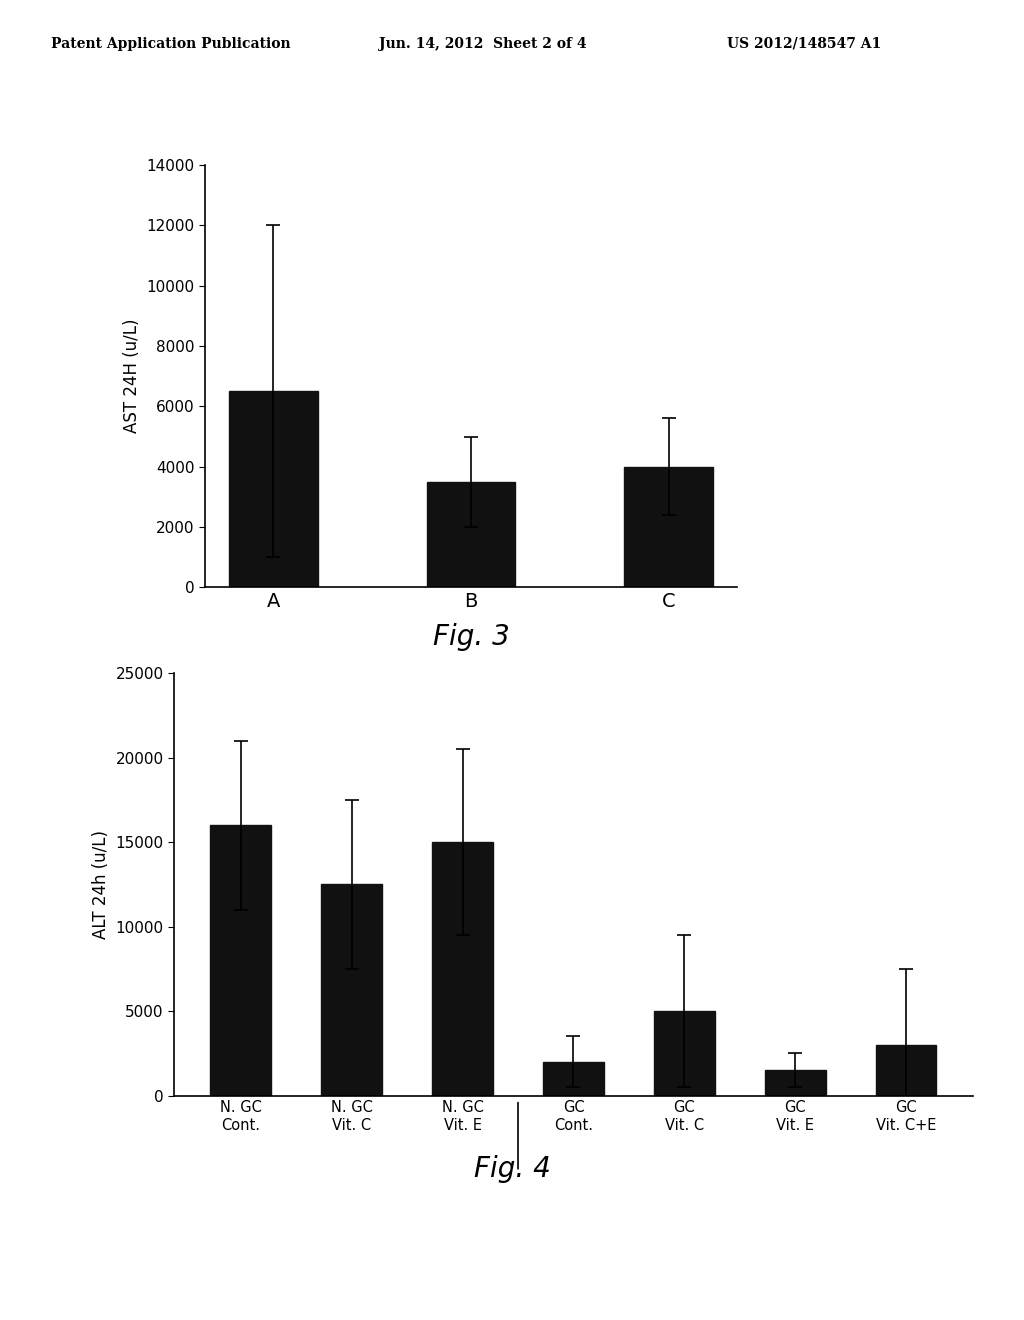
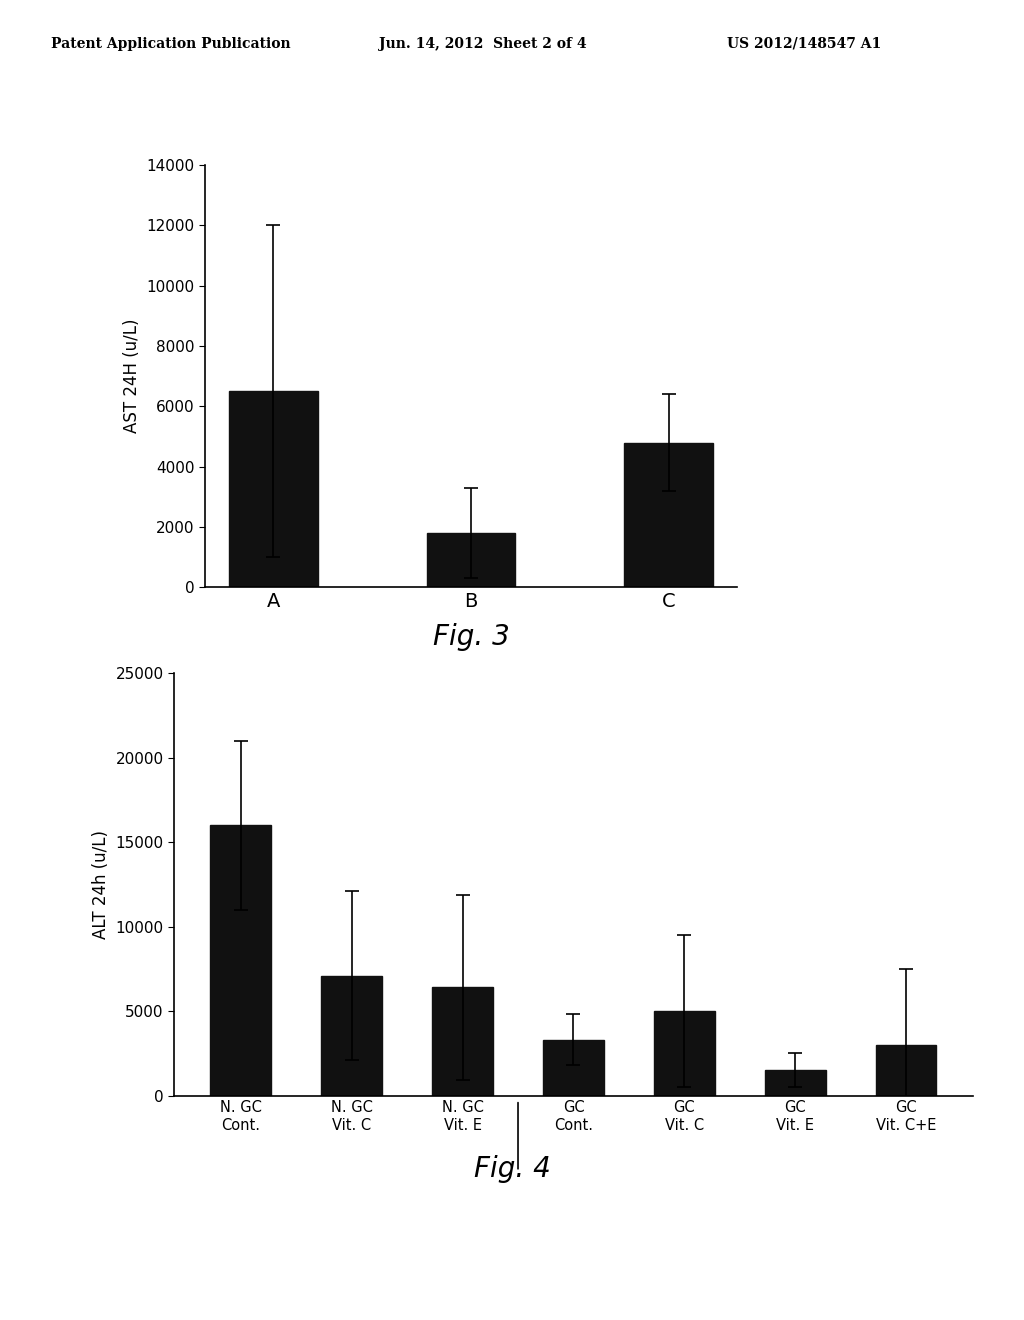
B: 3500 -> 1800
C: 4000 -> 4800
N. GC Vit. C: 12500 -> 7100
N. GC Vit. E: 15000 -> 6400
GC Cont.: 2000 -> 3300
